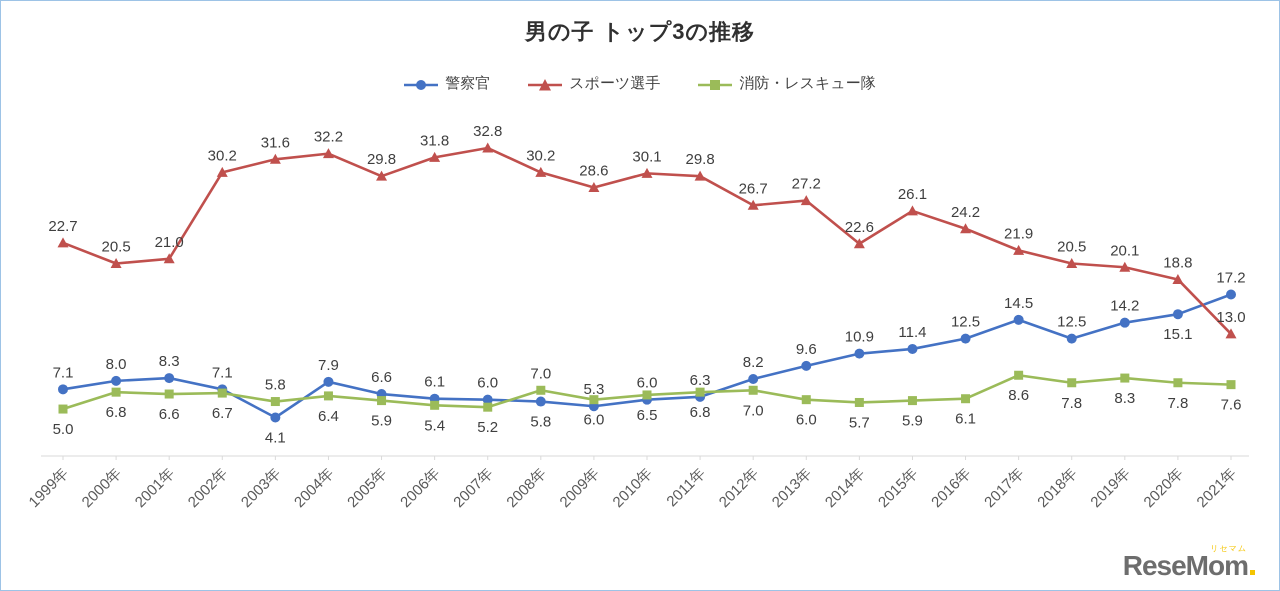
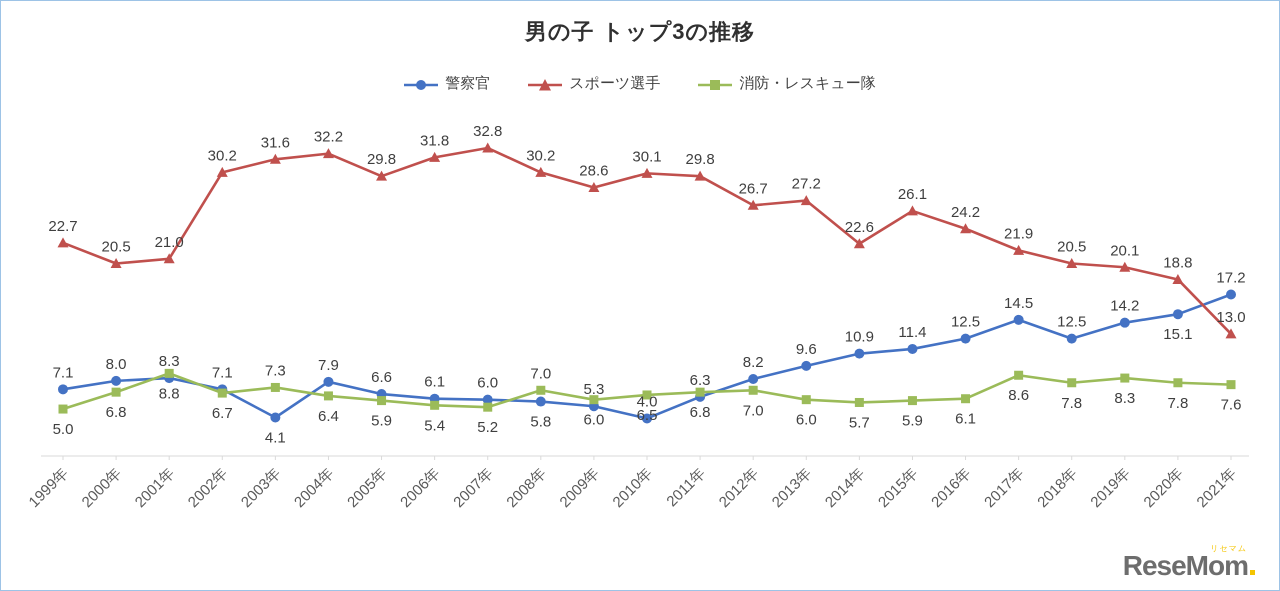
消防・レスキュー隊/2001年: 6.6 -> 8.8
消防・レスキュー隊/2003年: 5.8 -> 7.3
警察官/2010年: 6.0 -> 4.0
